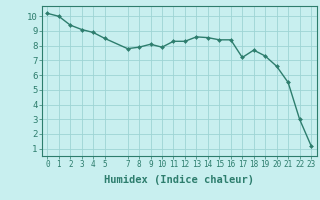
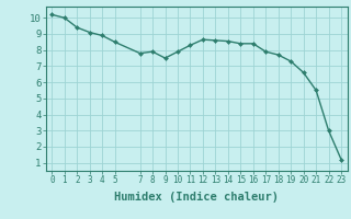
9: 8.1 -> 7.5
12: 8.3 -> 8.7
17: 7.2 -> 7.9
